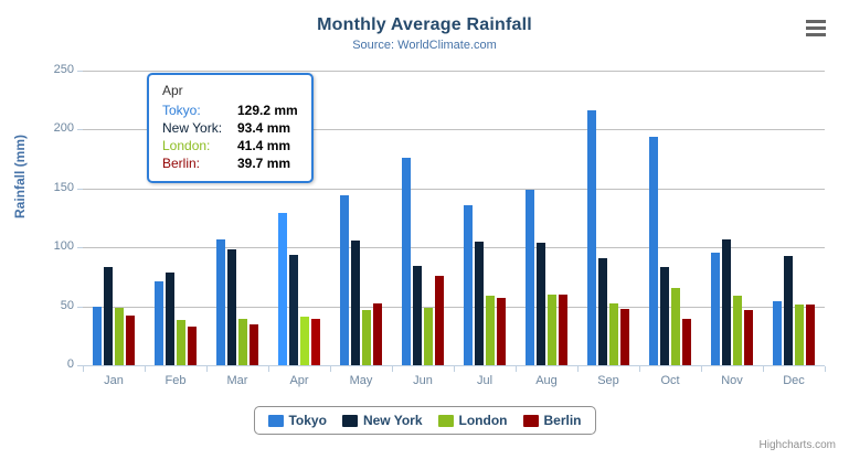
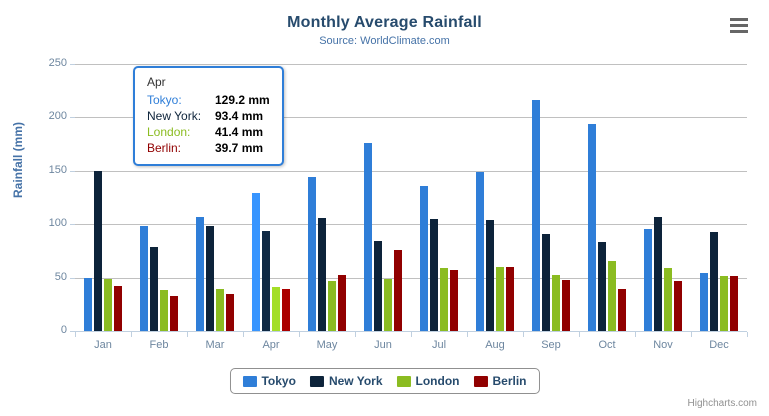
New York/Jan: 84 -> 150
Tokyo/Feb: 72 -> 98
